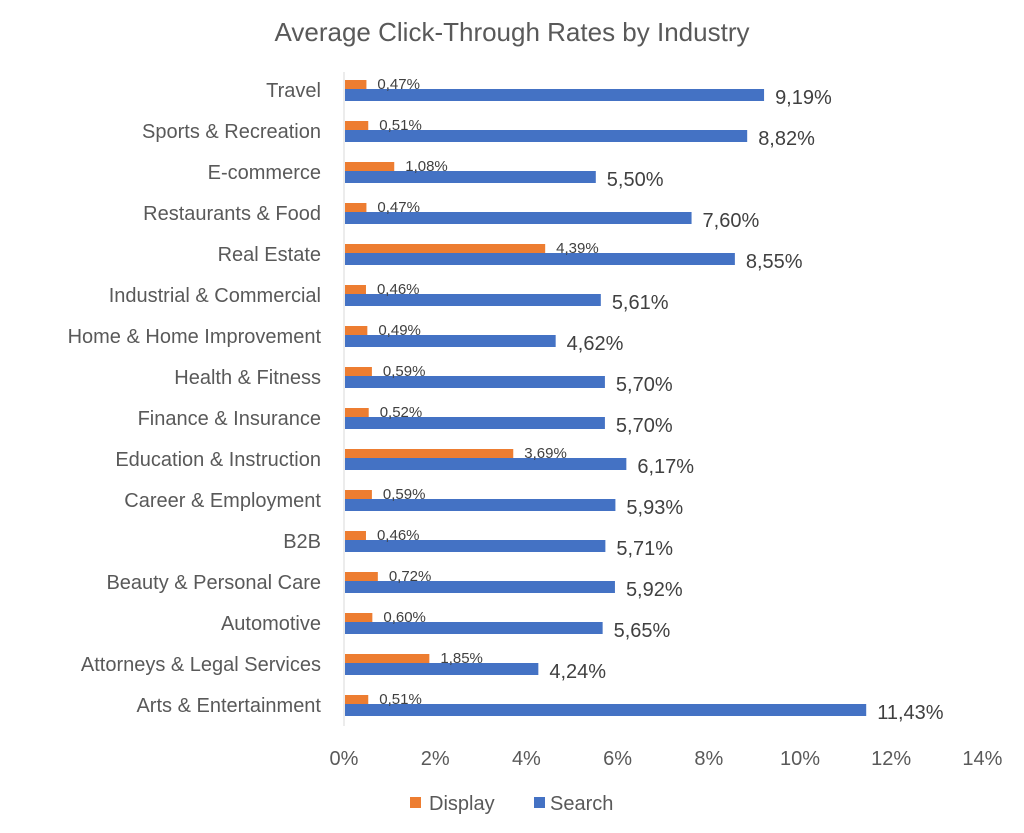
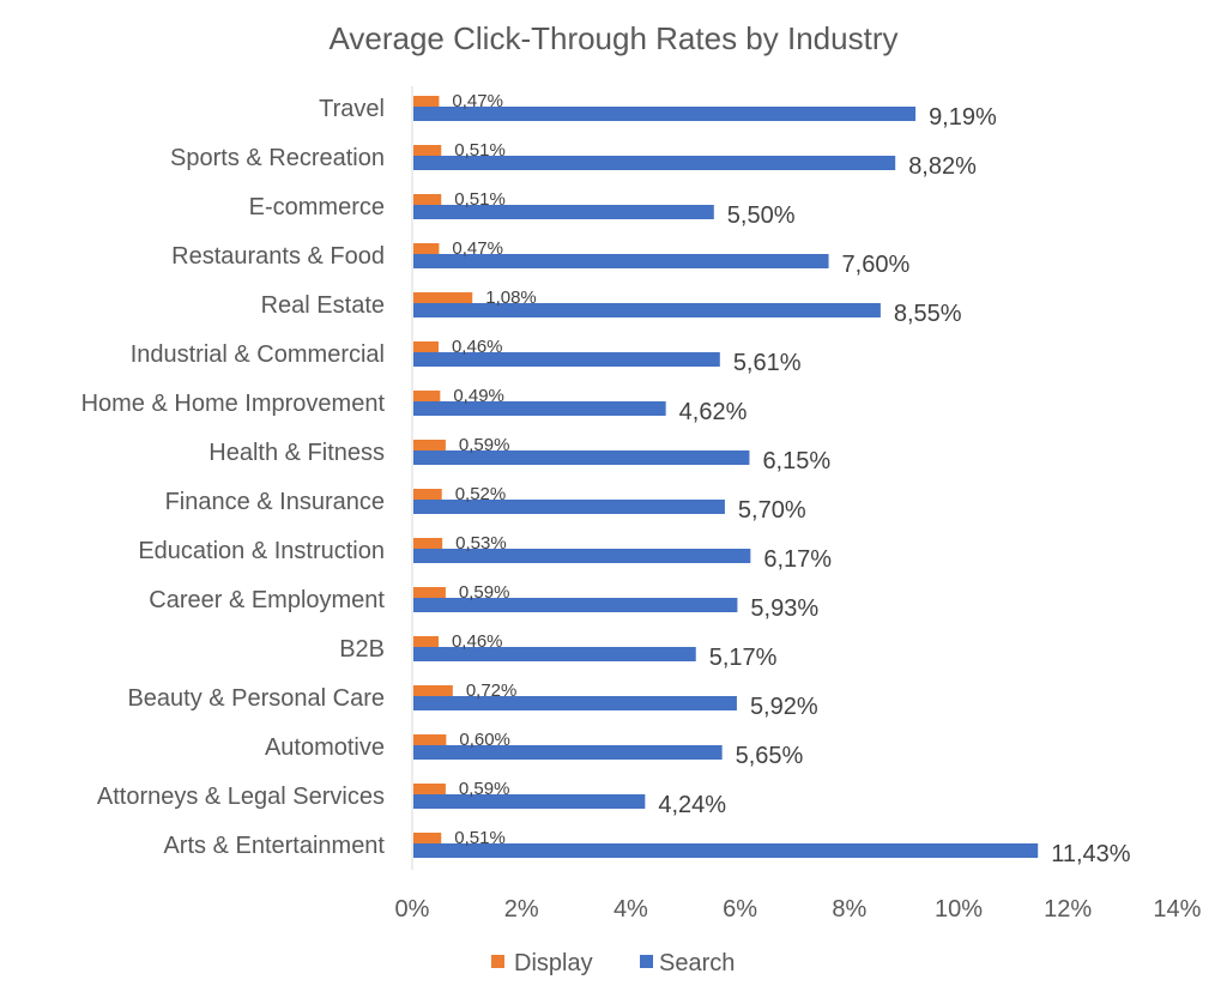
Display/E-commerce: 1,08% -> 0,51%
Display/Real Estate: 4,39% -> 1,08%
Search/Health & Fitness: 5,70% -> 6,15%
Display/Education & Instruction: 3,69% -> 0,53%
Search/B2B: 5,71% -> 5,17%
Display/Attorneys & Legal Services: 1,85% -> 0,59%
